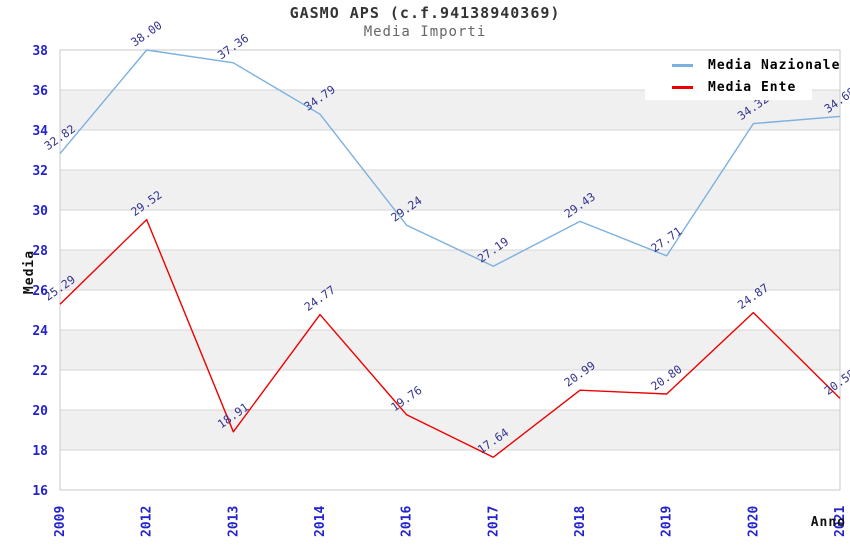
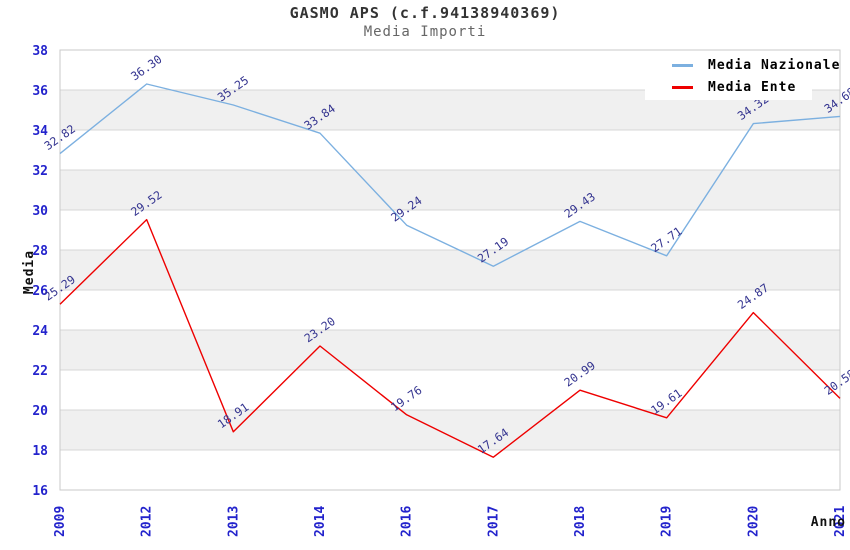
Media Nazionale/2012: 38.00 -> 36.30
Media Nazionale/2013: 37.36 -> 35.25
Media Nazionale/2014: 34.79 -> 33.84
Media Ente/2014: 24.77 -> 23.20
Media Ente/2019: 20.80 -> 19.61
